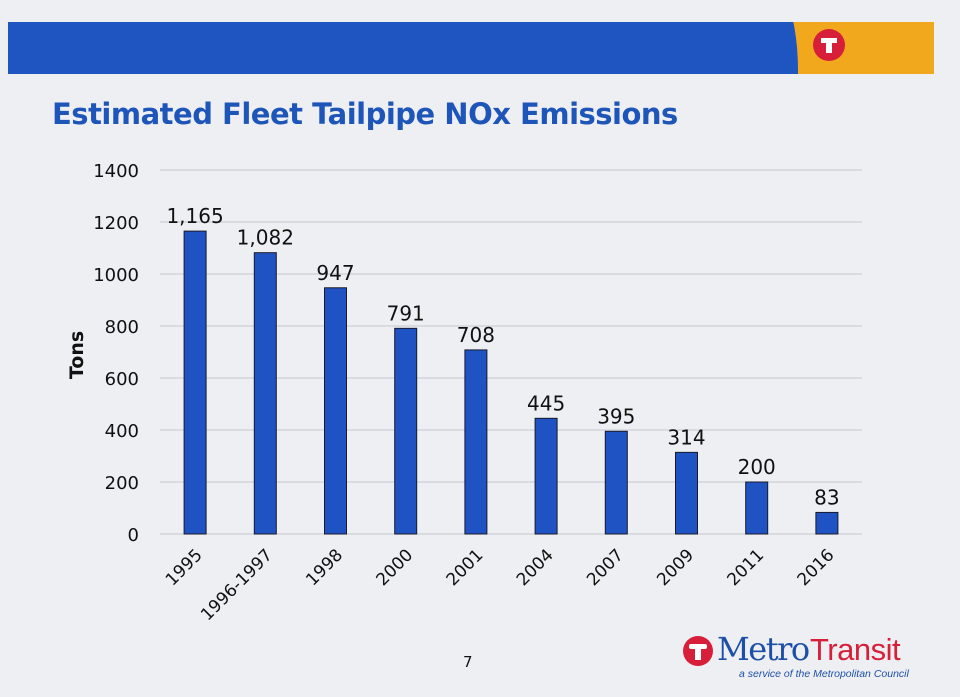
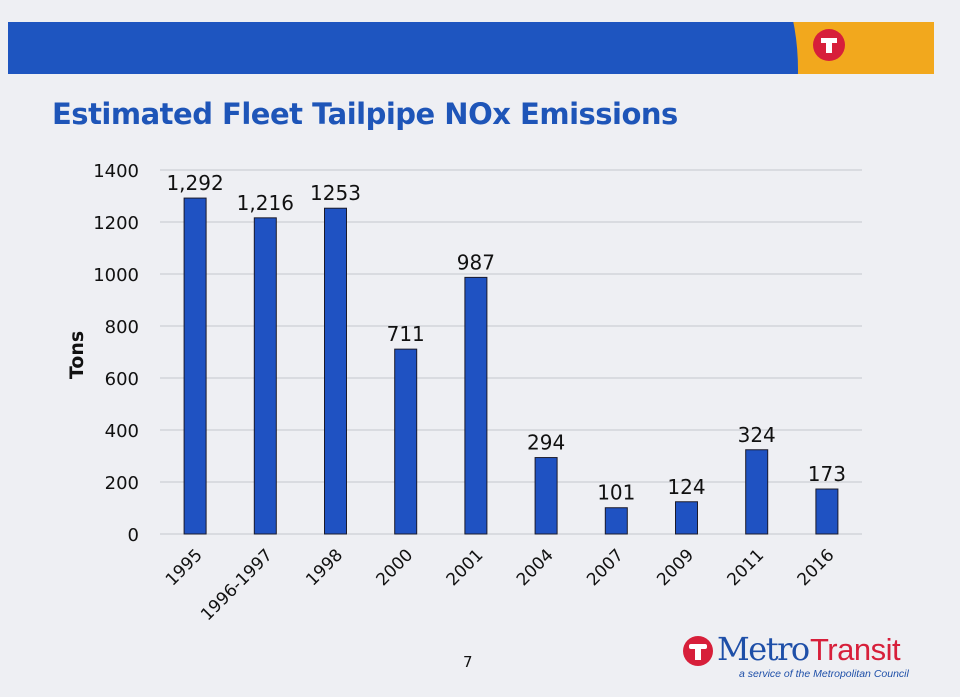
1995: 1,165 -> 1,292
1996-1997: 1,082 -> 1,216
1998: 947 -> 1253
2000: 791 -> 711
2001: 708 -> 987
2004: 445 -> 294
2007: 395 -> 101
2009: 314 -> 124
2011: 200 -> 324
2016: 83 -> 173
